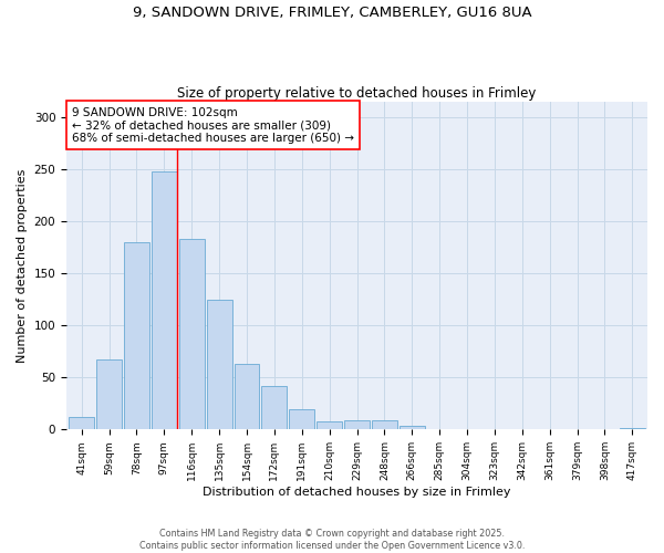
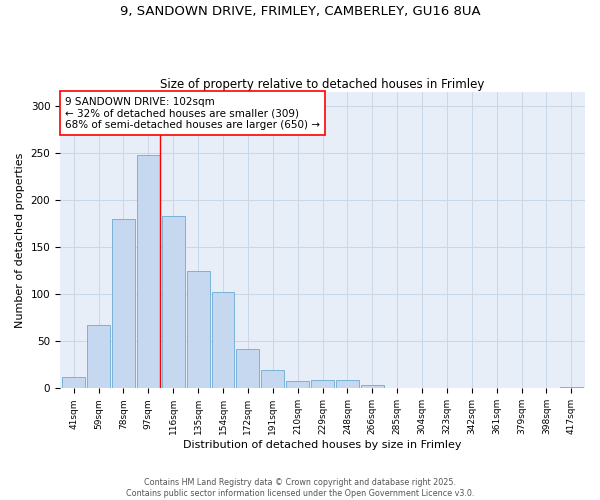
154sqm: 63 -> 102
